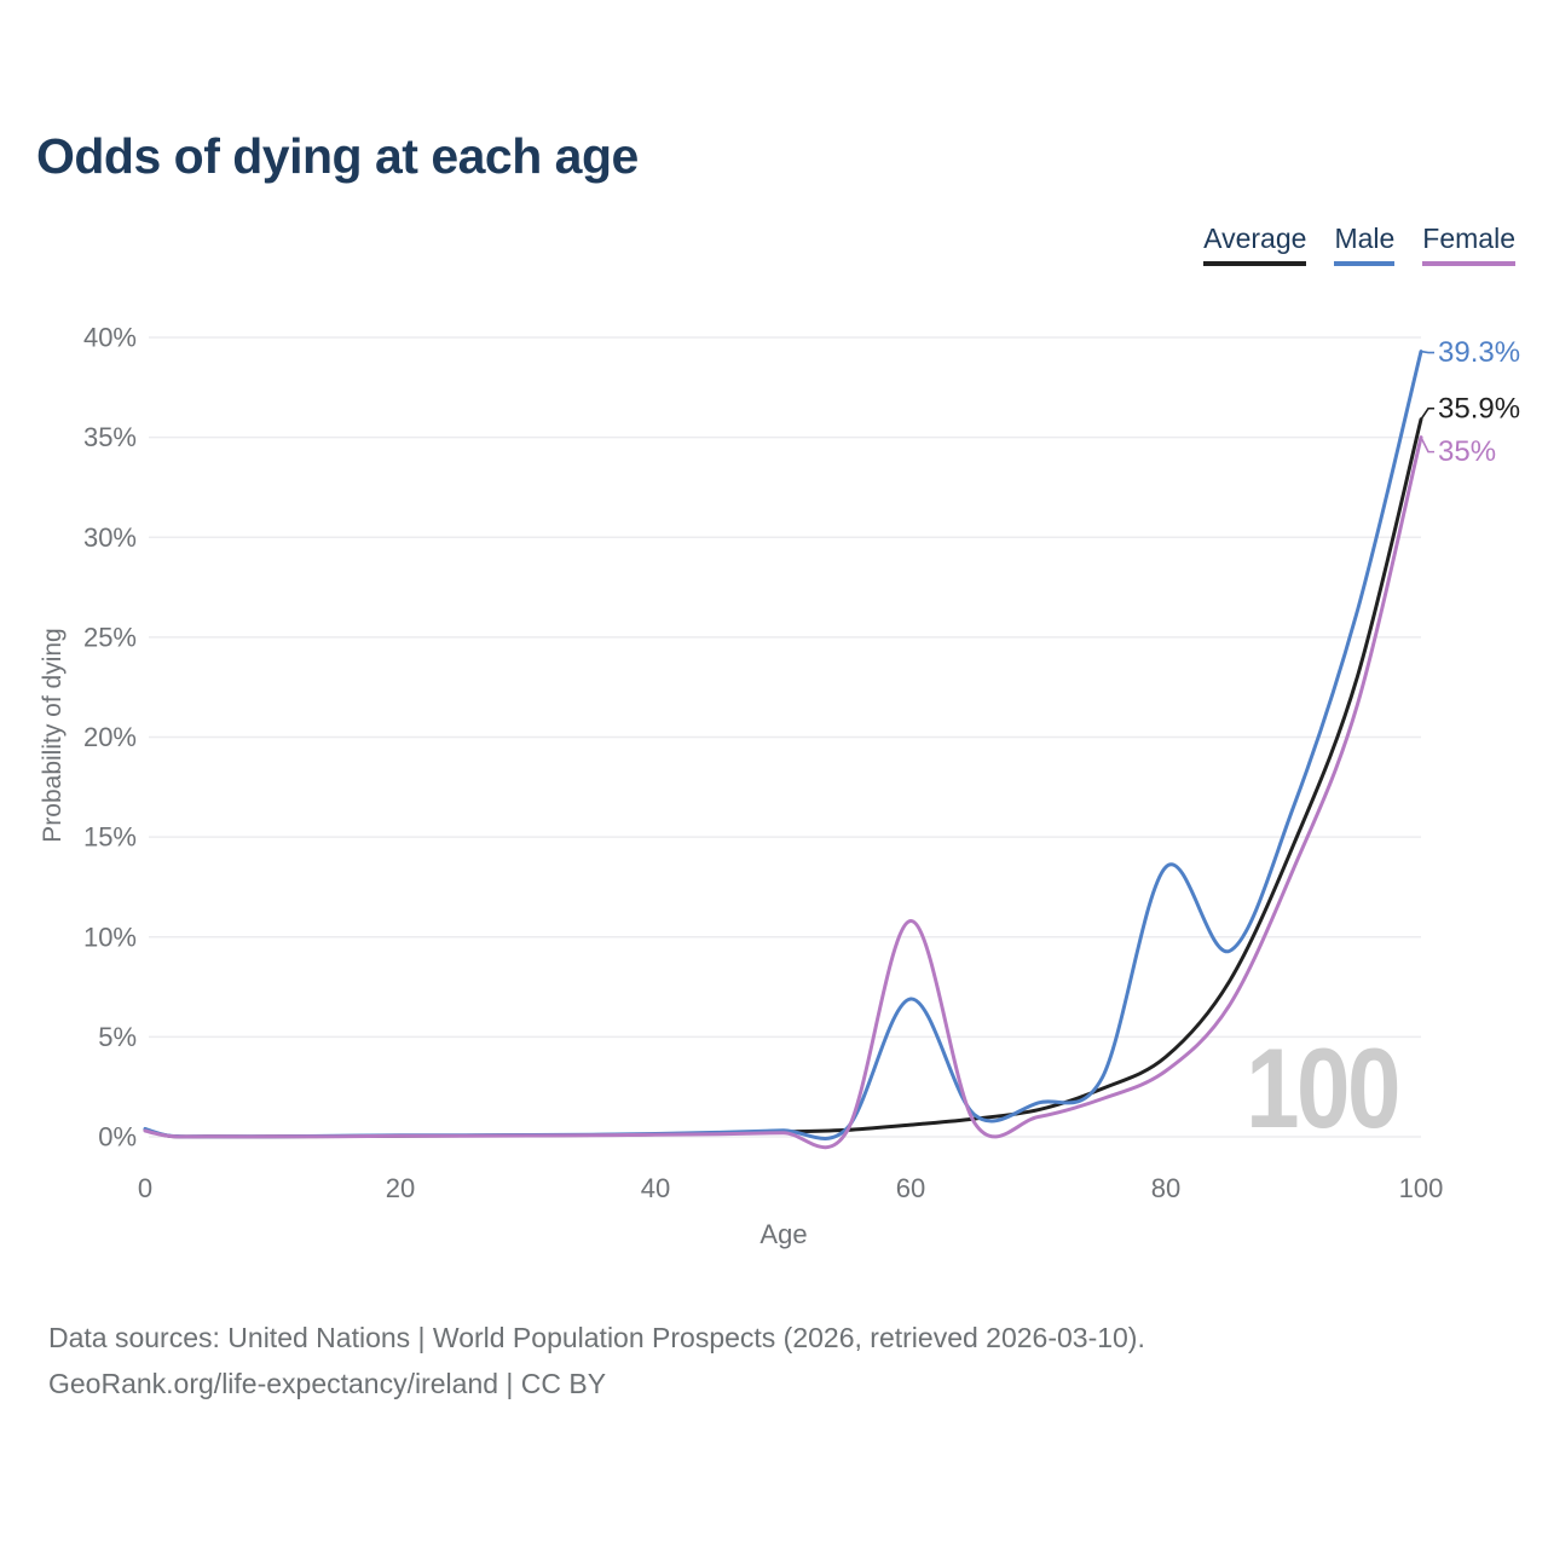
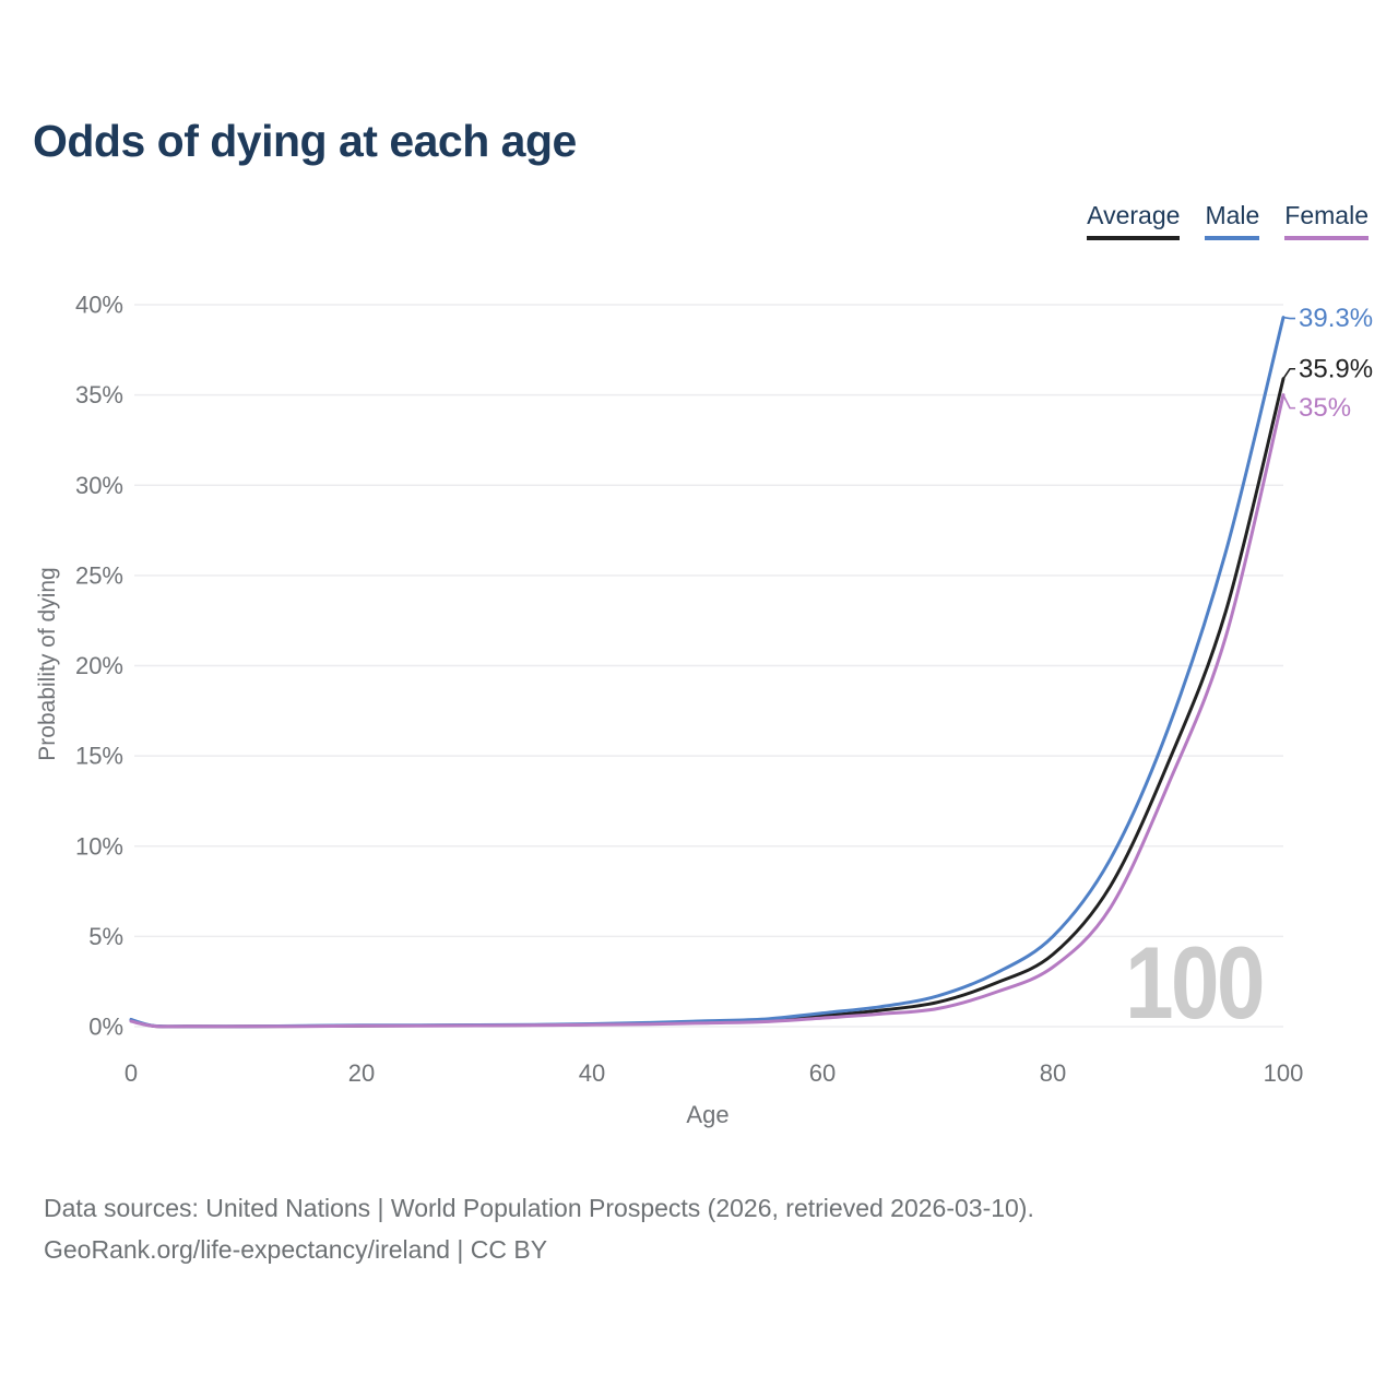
Male/60: 6.9% -> 0.8%
Female/60: 10.8% -> 0.5%
Male/80: 13.5% -> 5.0%
